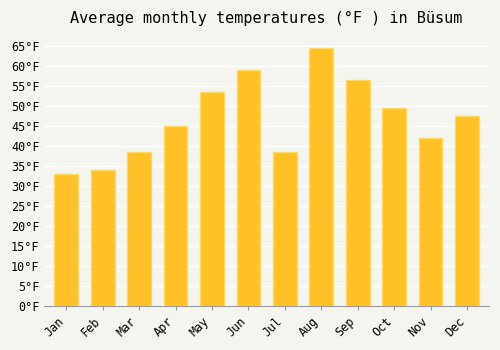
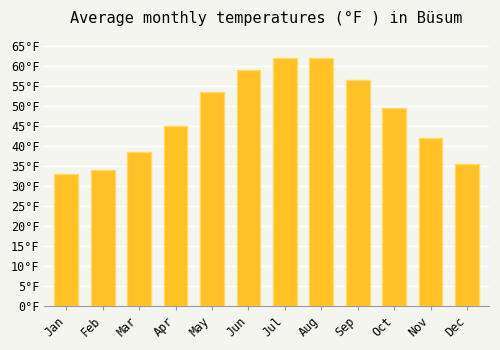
Jul: 38.5°F -> 62.0°F
Aug: 64.5°F -> 62.0°F
Dec: 47.5°F -> 35.5°F
